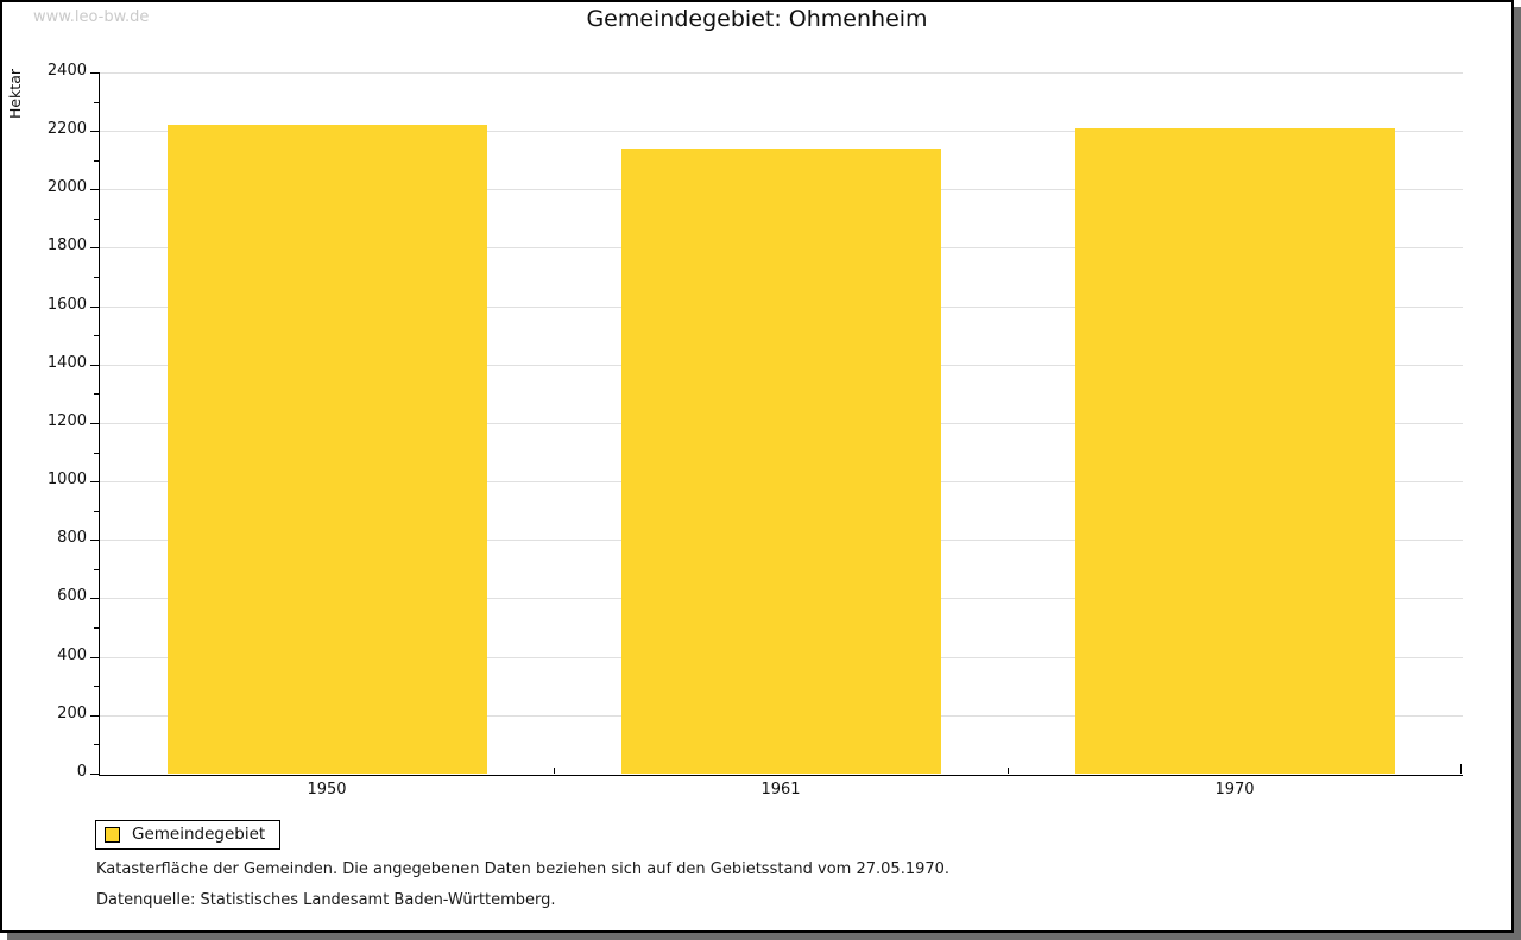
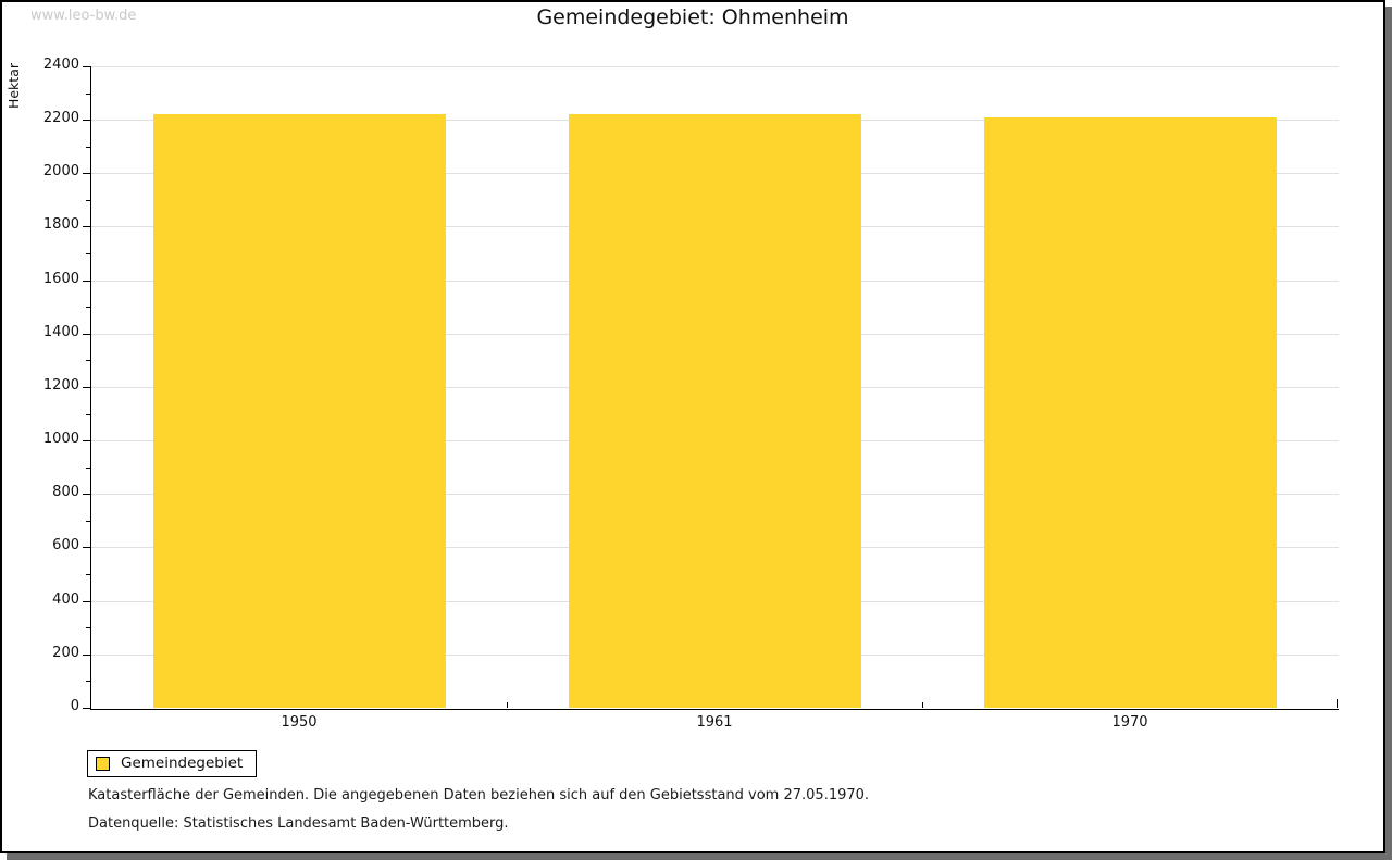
1961: 2140 -> 2220
